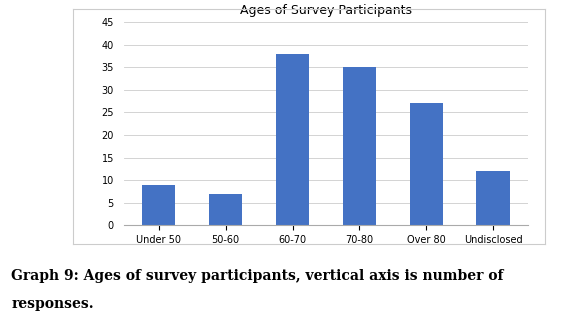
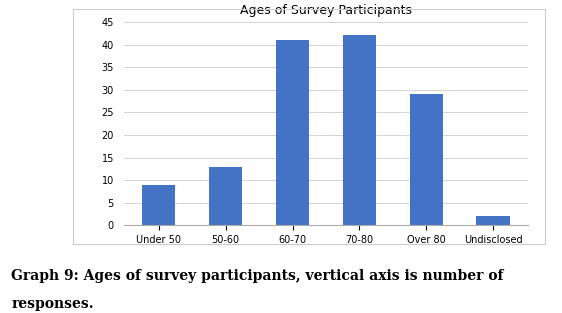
50-60: 7 -> 13
60-70: 38 -> 41
70-80: 35 -> 42
Over 80: 27 -> 29
Undisclosed: 12 -> 2
